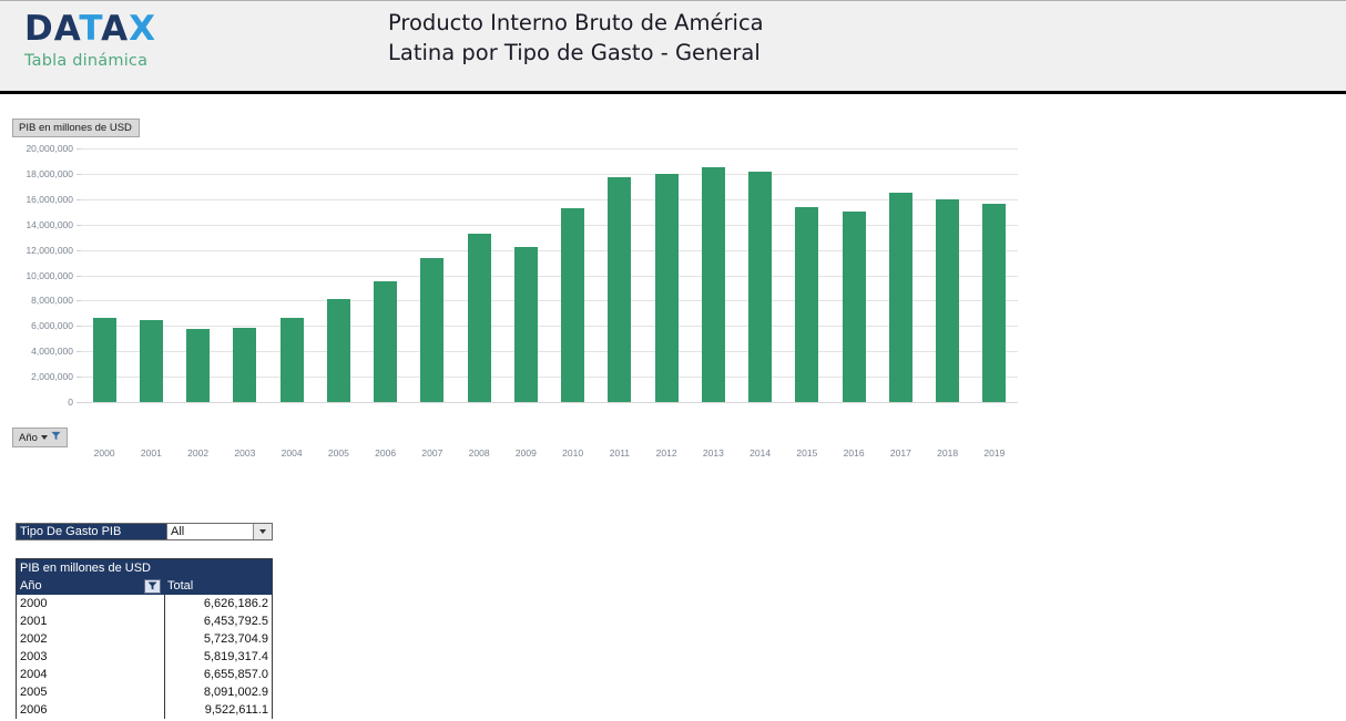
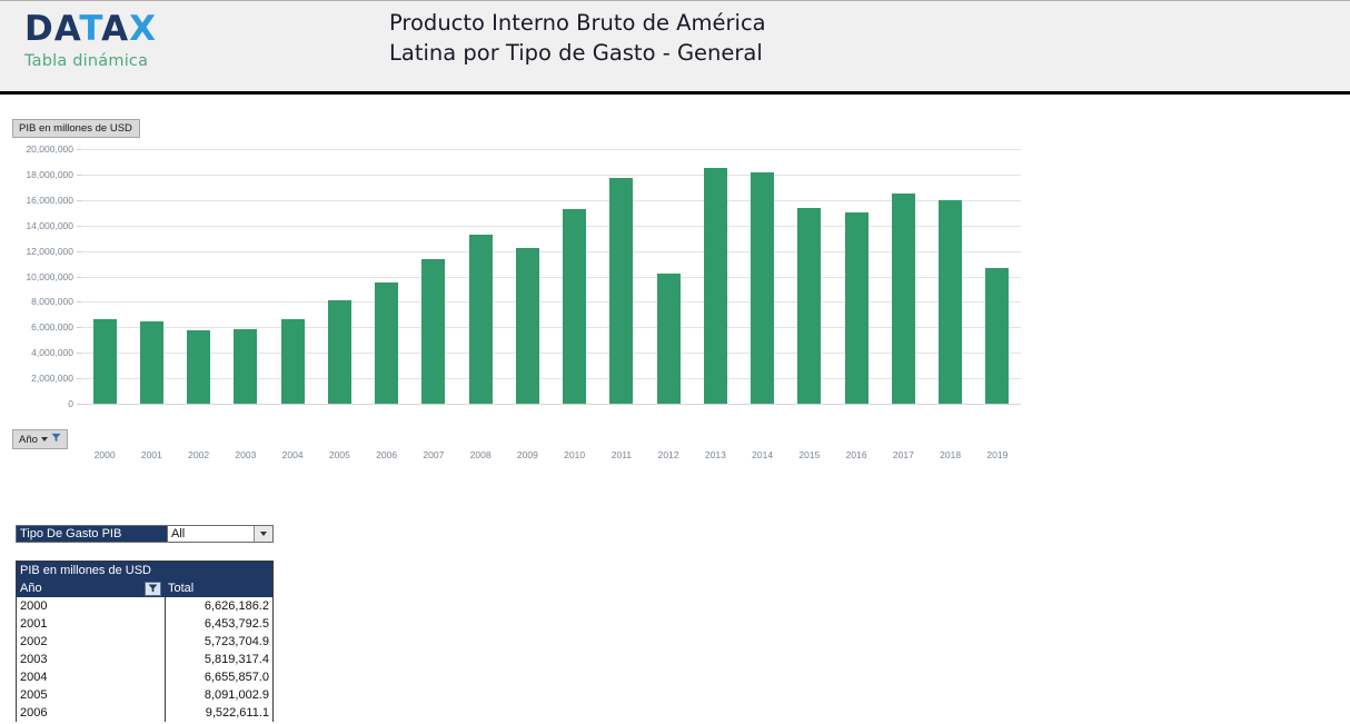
2012: 18000000 -> 10200000
2019: 15600000 -> 10700000
